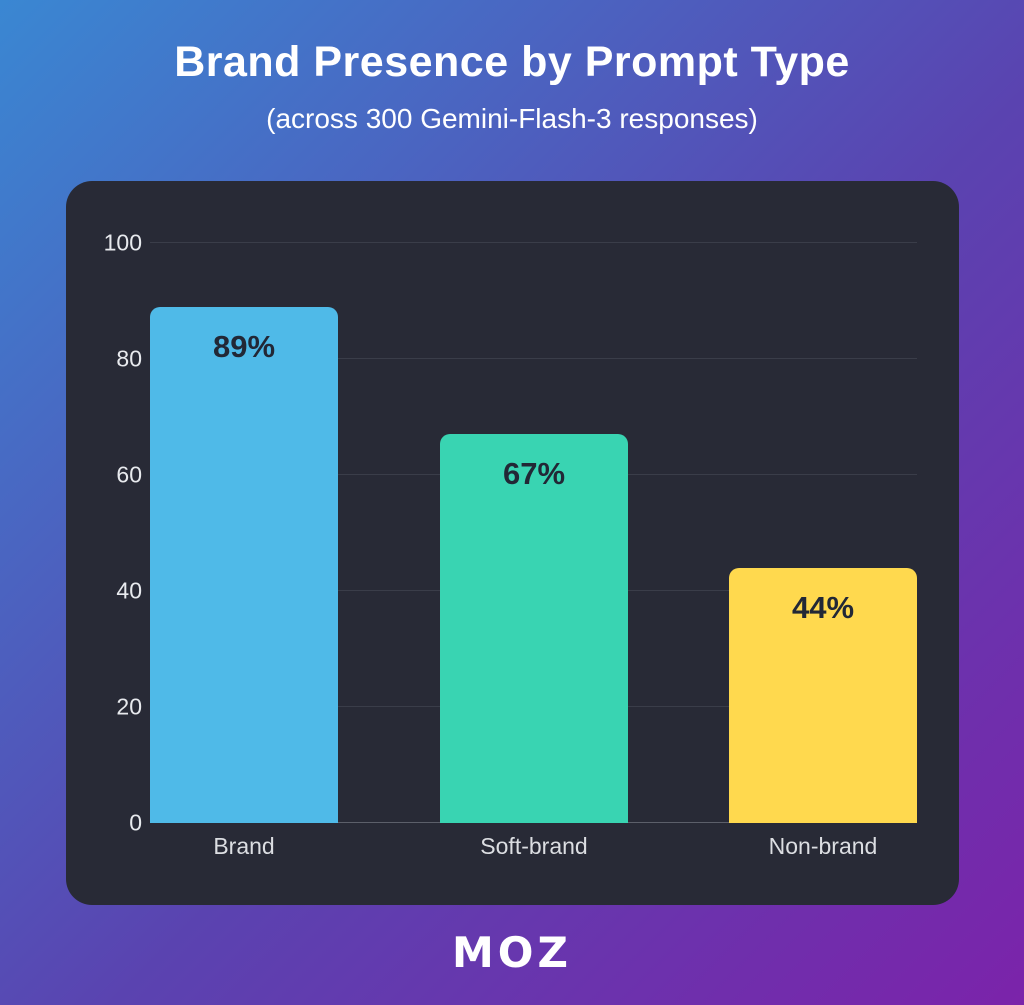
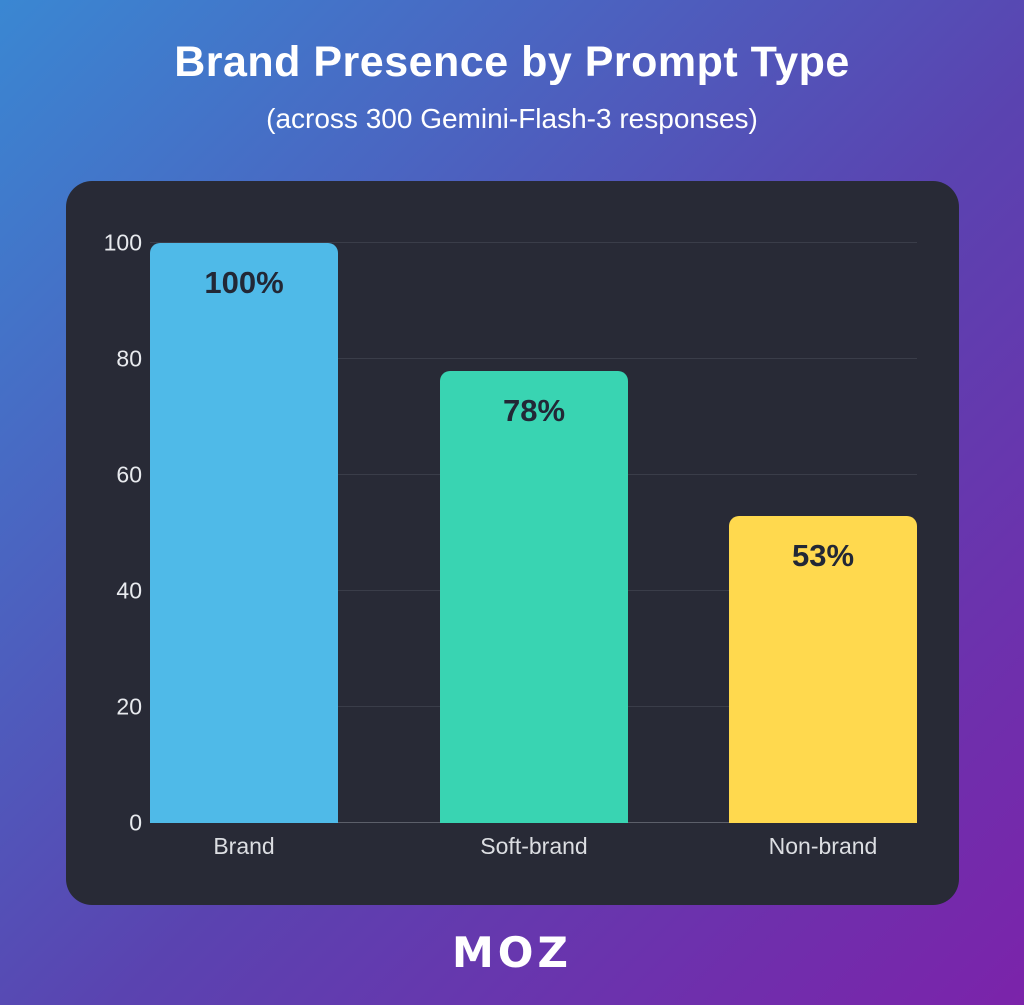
Brand: 89% -> 100%
Soft-brand: 67% -> 78%
Non-brand: 44% -> 53%
